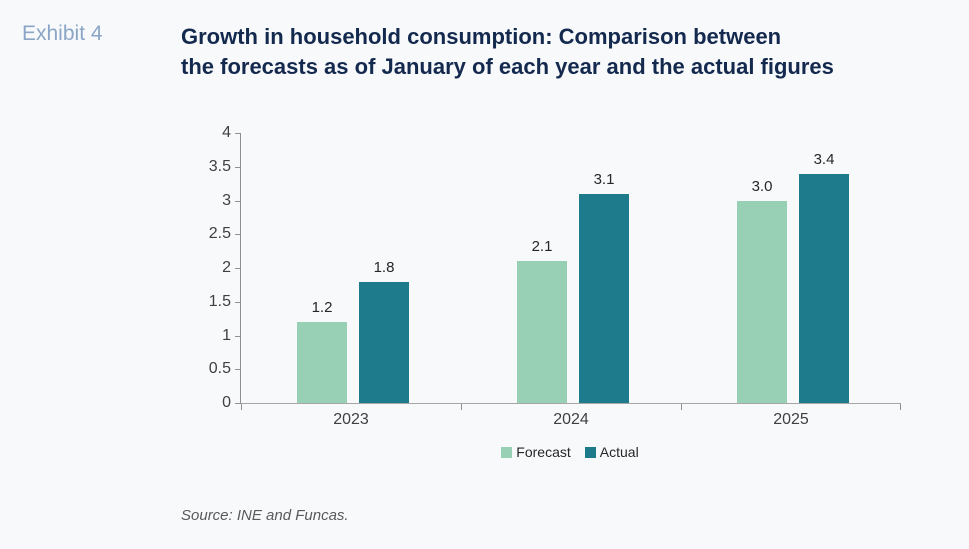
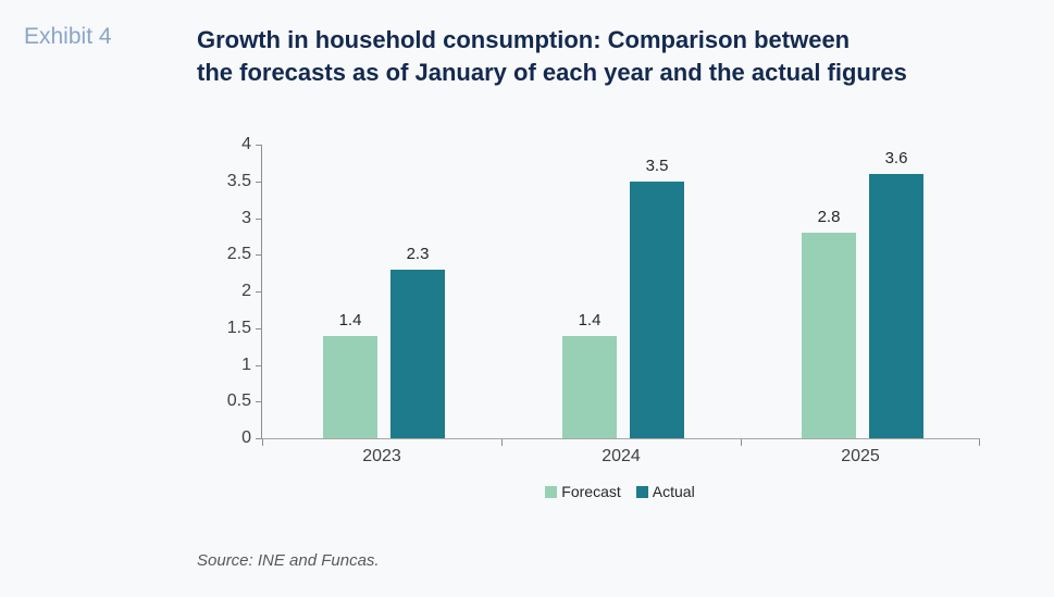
Forecast/2023: 1.2 -> 1.4
Actual/2023: 1.8 -> 2.3
Forecast/2024: 2.1 -> 1.4
Actual/2024: 3.1 -> 3.5
Forecast/2025: 3.0 -> 2.8
Actual/2025: 3.4 -> 3.6
